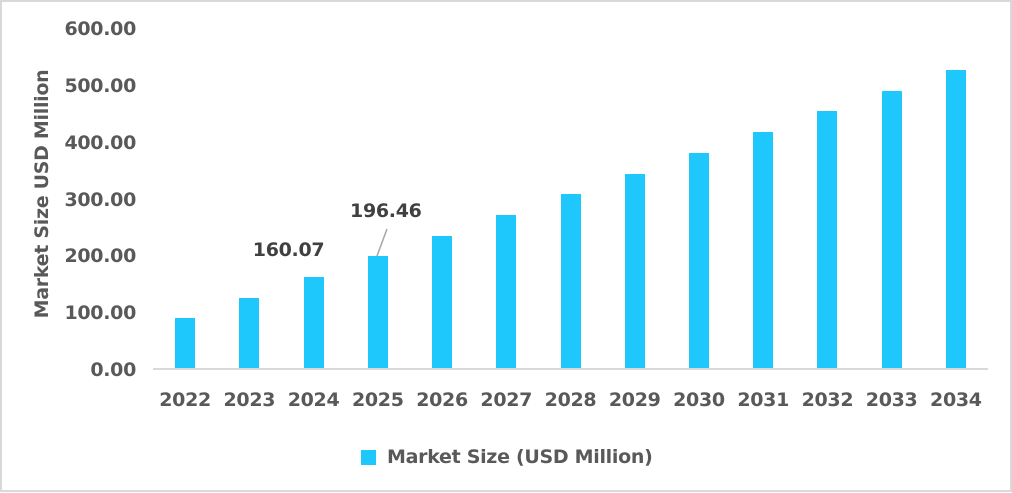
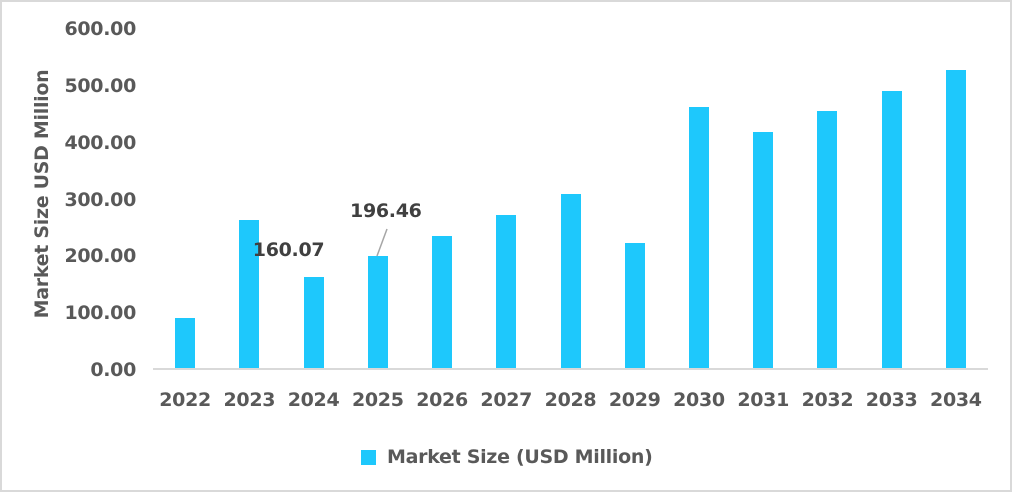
2023: 120 -> 260
2029: 340 -> 220
2030: 380 -> 460
